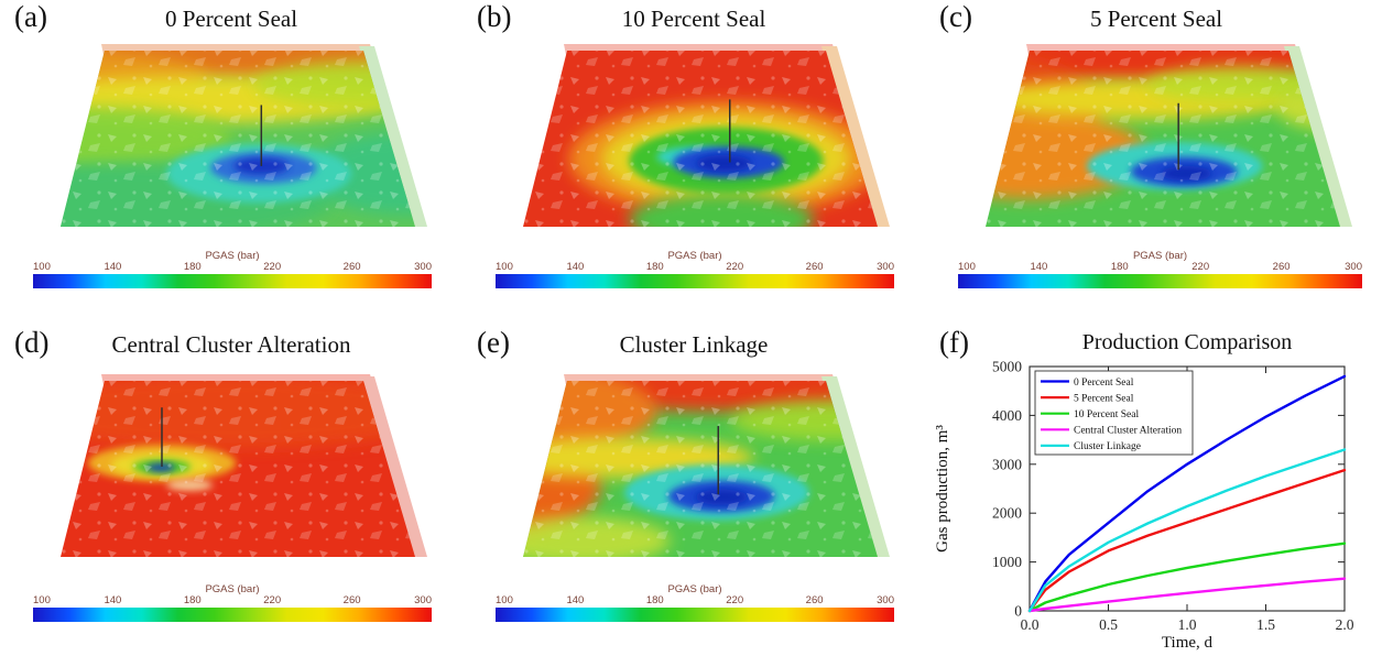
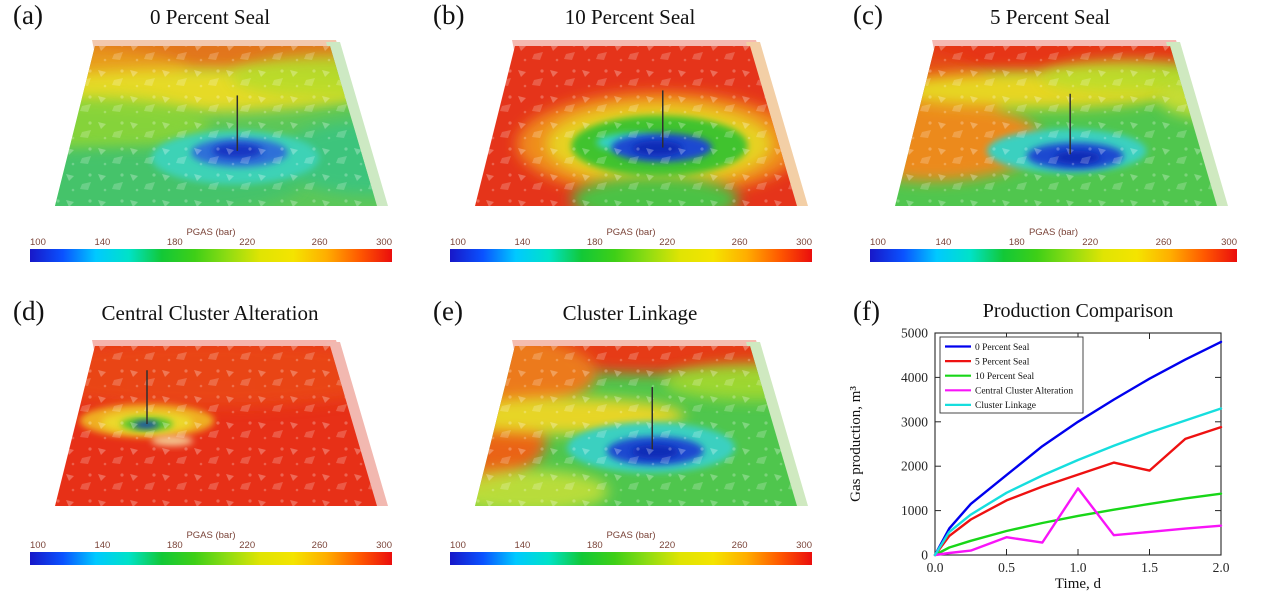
Central Cluster Alteration/0.5: 200 -> 400
Central Cluster Alteration/1.0: 400 -> 1500
5 Percent Seal/1.5: 2400 -> 1900
